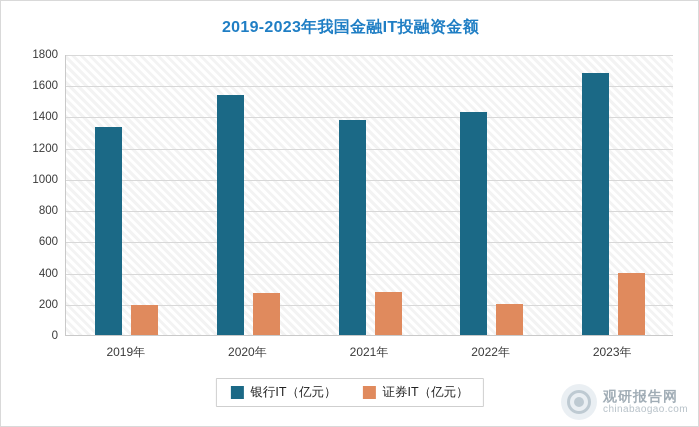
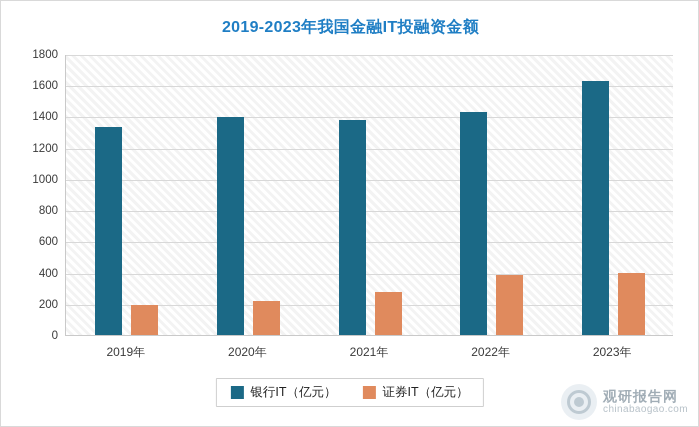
银行IT（亿元）/2020年: 1540 -> 1400
证券IT（亿元）/2020年: 270 -> 220
证券IT（亿元）/2022年: 200 -> 380
银行IT（亿元）/2023年: 1680 -> 1620
